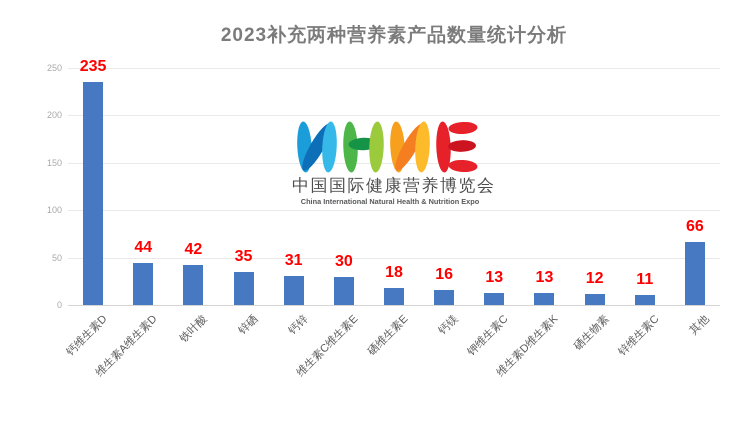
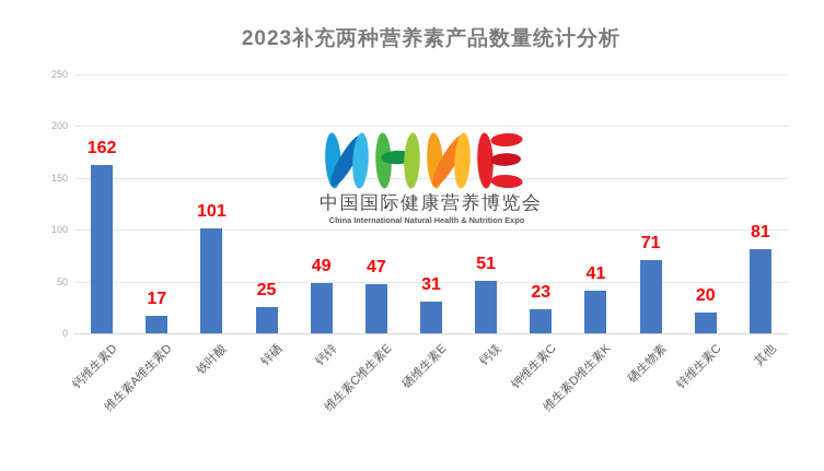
钙维生素D: 235 -> 162
维生素A维生素D: 44 -> 17
铁叶酸: 42 -> 101
锌硒: 35 -> 25
钙锌: 31 -> 49
维生素C维生素E: 30 -> 47
硒维生素E: 18 -> 31
钙镁: 16 -> 51
钾维生素C: 13 -> 23
维生素D维生素K: 13 -> 41
硒生物素: 12 -> 71
锌维生素C: 11 -> 20
其他: 66 -> 81
